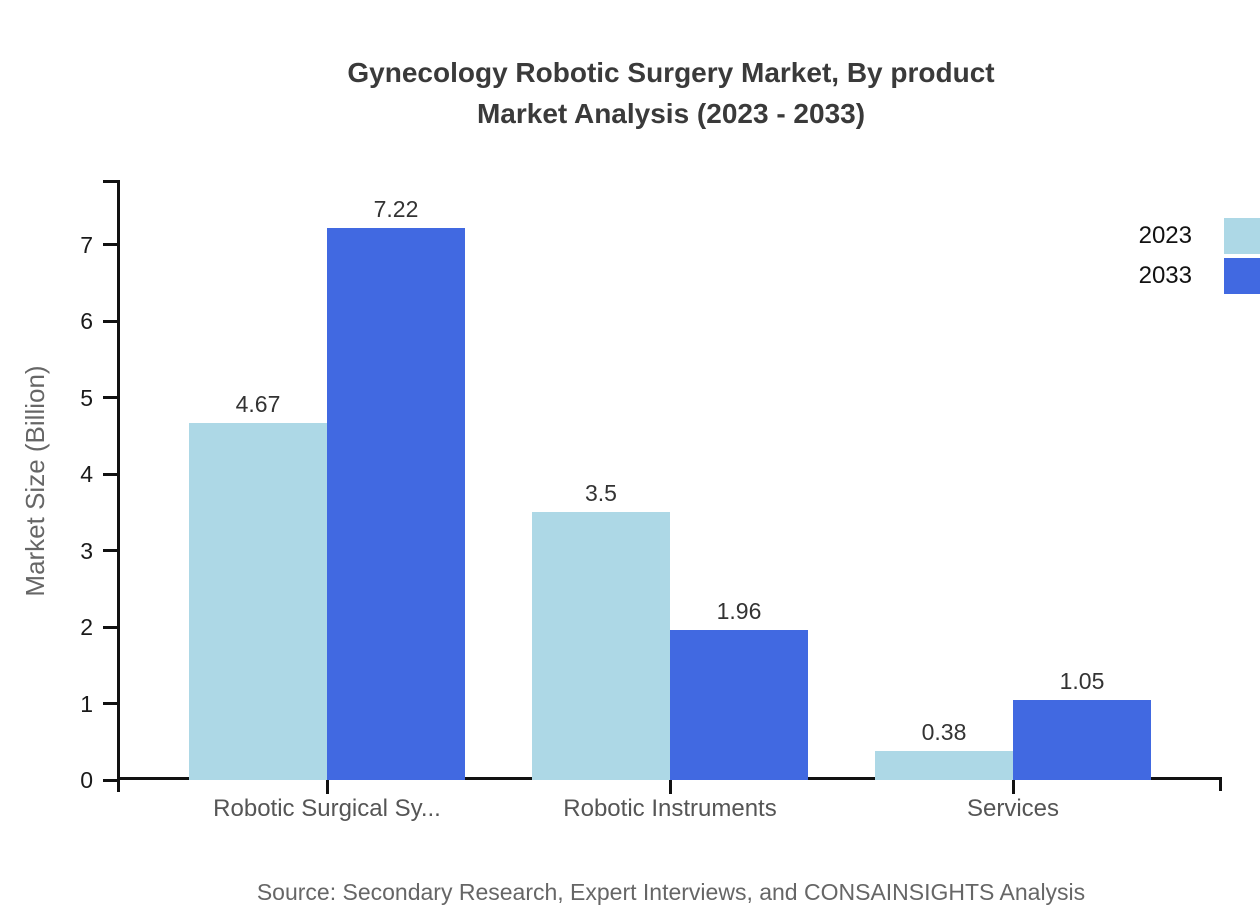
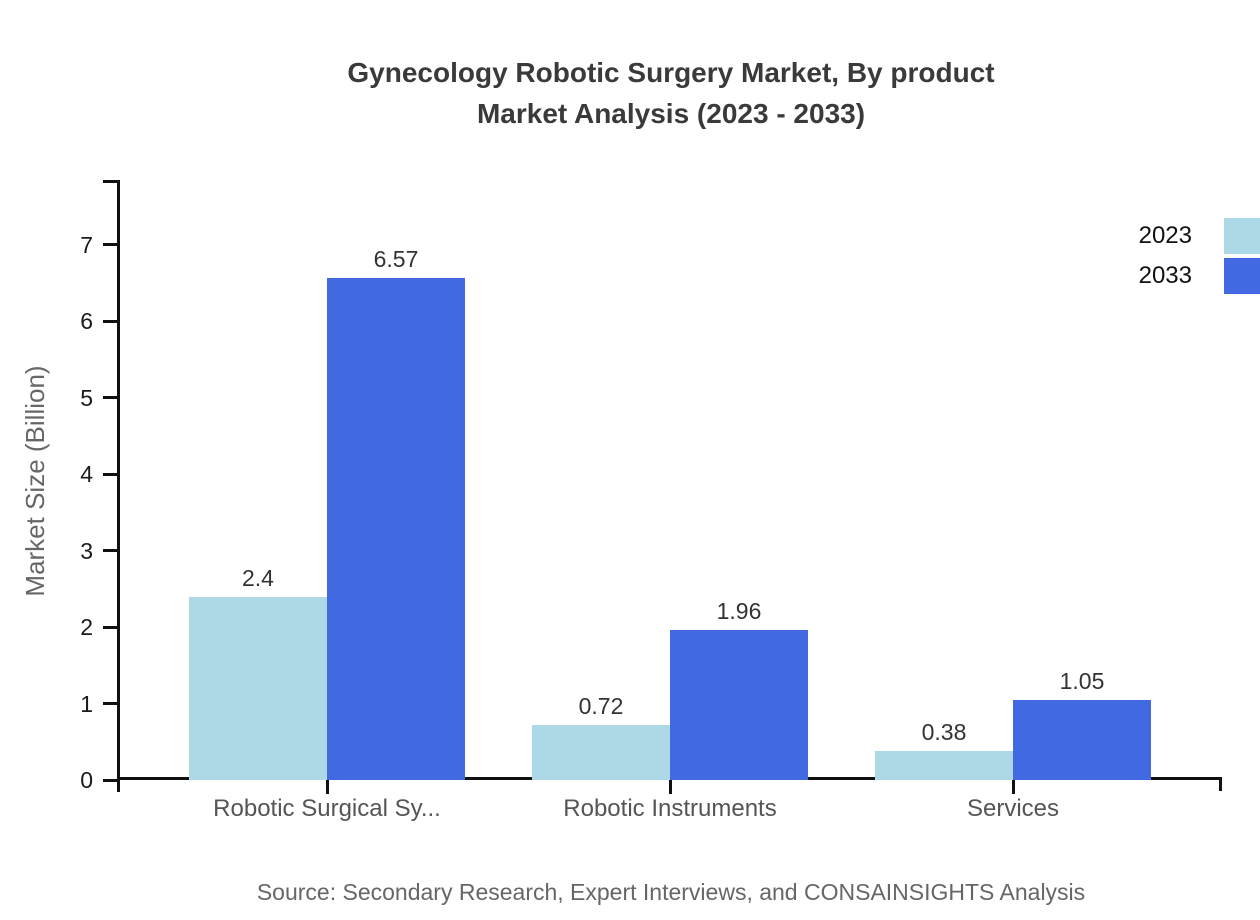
2023/Robotic Surgical Sy...: 4.67 -> 2.4
2033/Robotic Surgical Sy...: 7.22 -> 6.57
2023/Robotic Instruments: 3.5 -> 0.72
